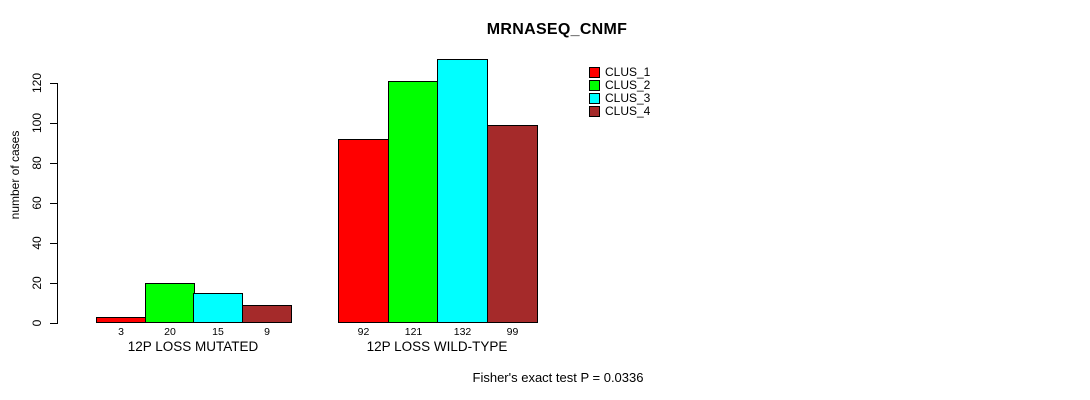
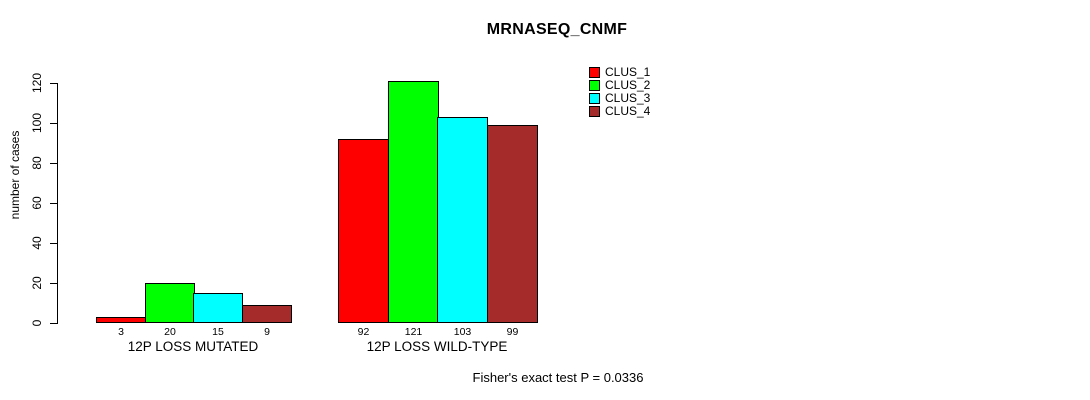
CLUS_3/12P LOSS WILD-TYPE: 132 -> 103
